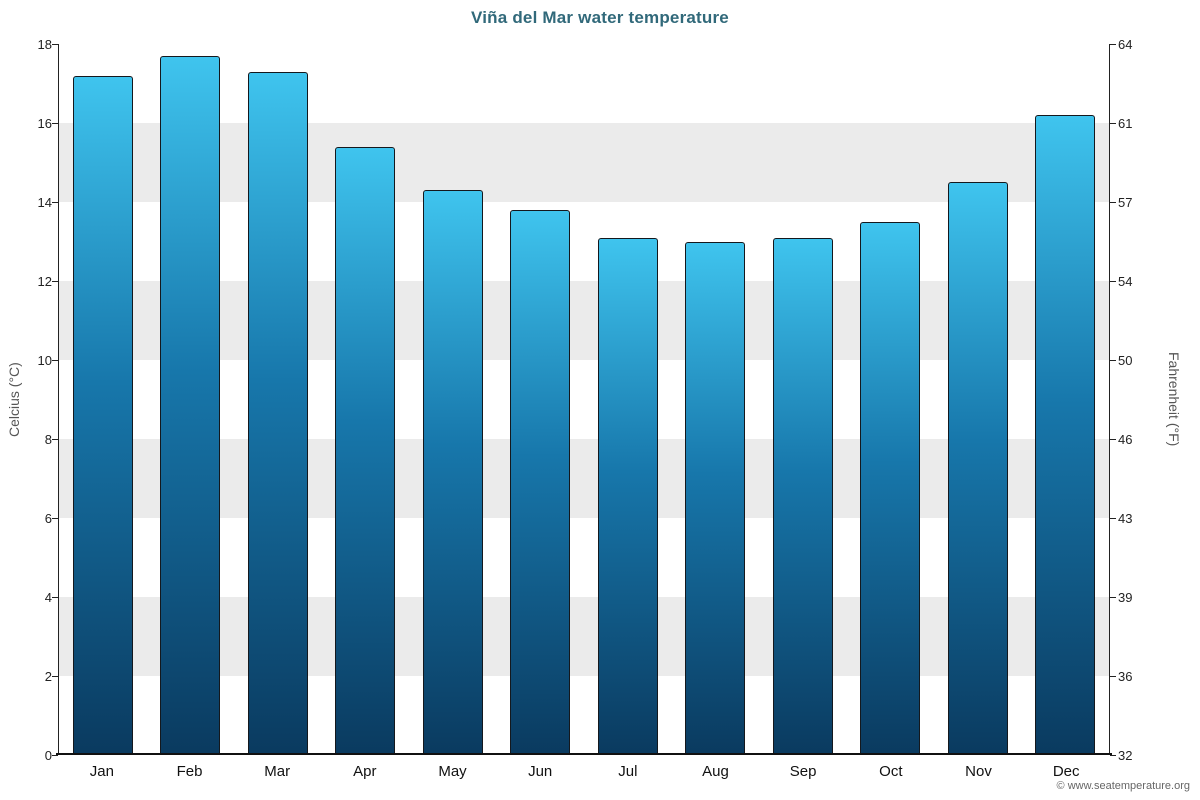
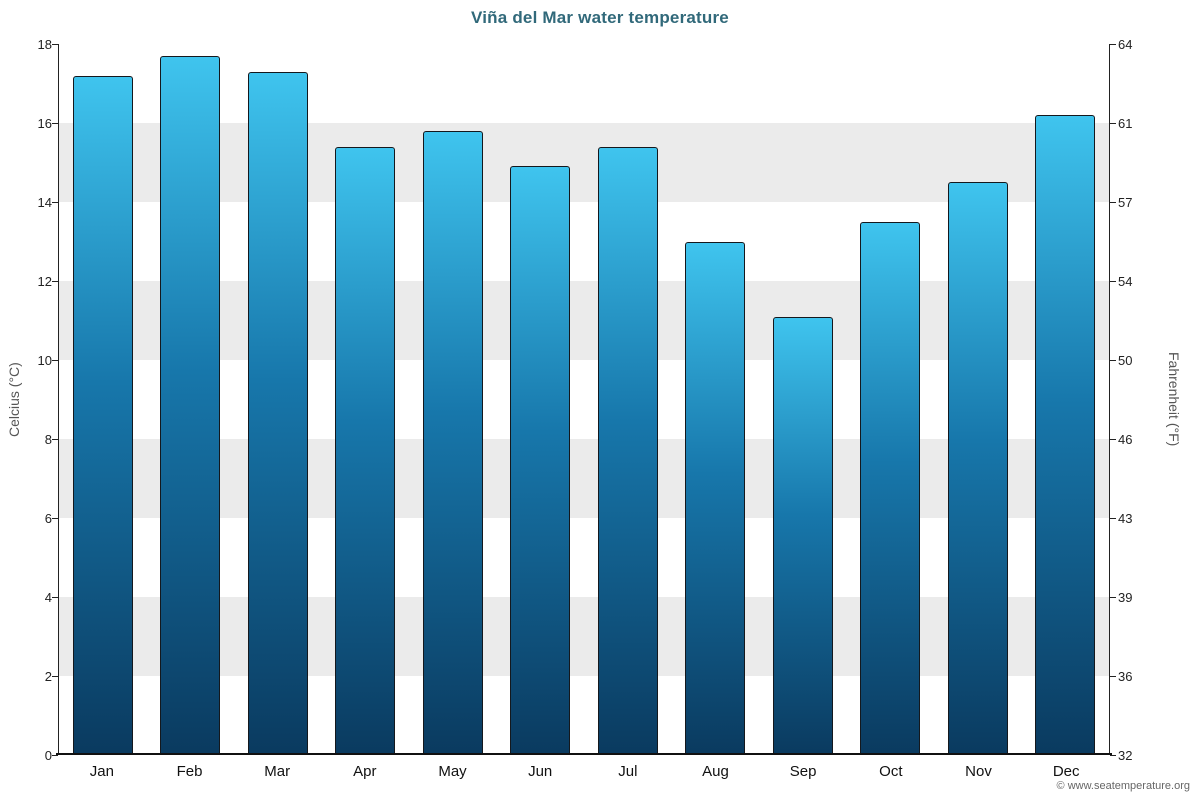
May: 14.3 -> 15.8
Jun: 13.8 -> 14.9
Jul: 13.1 -> 15.4
Sep: 13.1 -> 11.1
